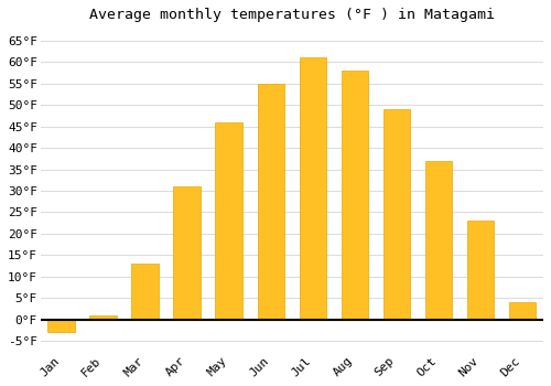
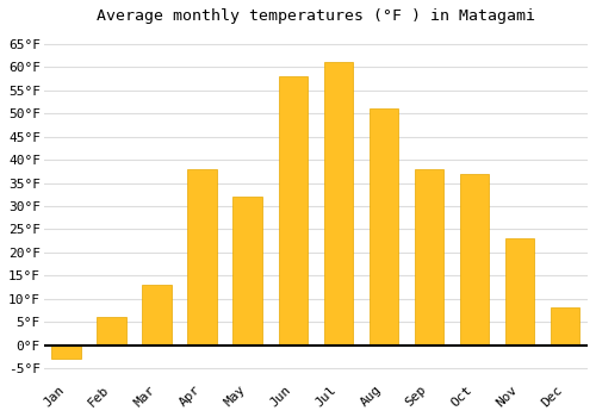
Feb: 1°F -> 6°F
Apr: 31°F -> 38°F
May: 46°F -> 32°F
Jun: 55°F -> 58°F
Aug: 58°F -> 51°F
Sep: 49°F -> 38°F
Dec: 4°F -> 8°F
